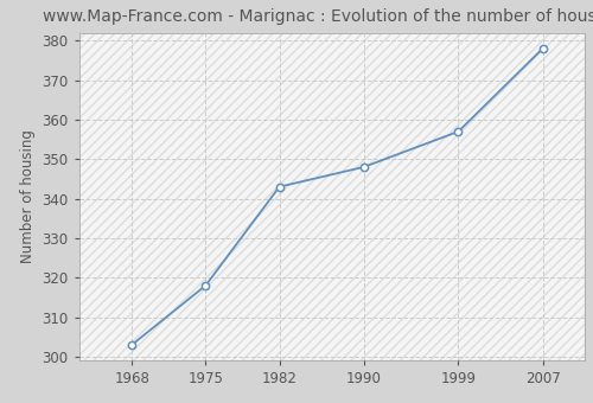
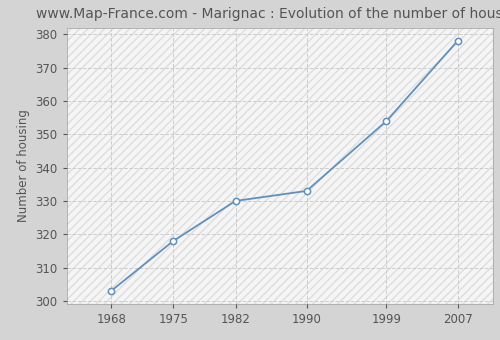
1982: 343 -> 330
1990: 348 -> 333
1999: 357 -> 354
